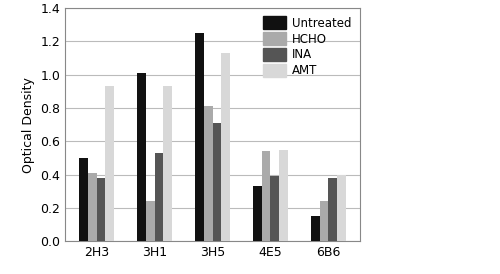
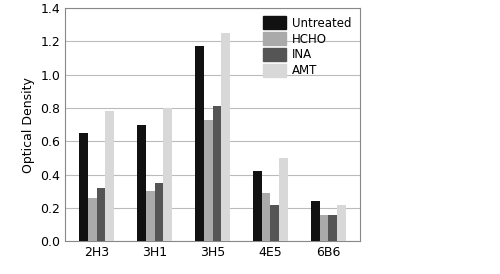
Untreated/2H3: 0.50 -> 0.65
HCHO/2H3: 0.41 -> 0.26
INA/2H3: 0.38 -> 0.32
AMT/2H3: 0.93 -> 0.78
Untreated/3H1: 1.01 -> 0.70
HCHO/3H1: 0.24 -> 0.30
INA/3H1: 0.53 -> 0.35
AMT/3H1: 0.93 -> 0.80
Untreated/3H5: 1.25 -> 1.17
HCHO/3H5: 0.81 -> 0.73
INA/3H5: 0.71 -> 0.81
AMT/3H5: 1.13 -> 1.25
Untreated/4E5: 0.33 -> 0.42
HCHO/4E5: 0.54 -> 0.29
INA/4E5: 0.39 -> 0.22
AMT/4E5: 0.55 -> 0.50
Untreated/6B6: 0.15 -> 0.24
HCHO/6B6: 0.24 -> 0.16
INA/6B6: 0.38 -> 0.15
AMT/6B6: 0.40 -> 0.22
